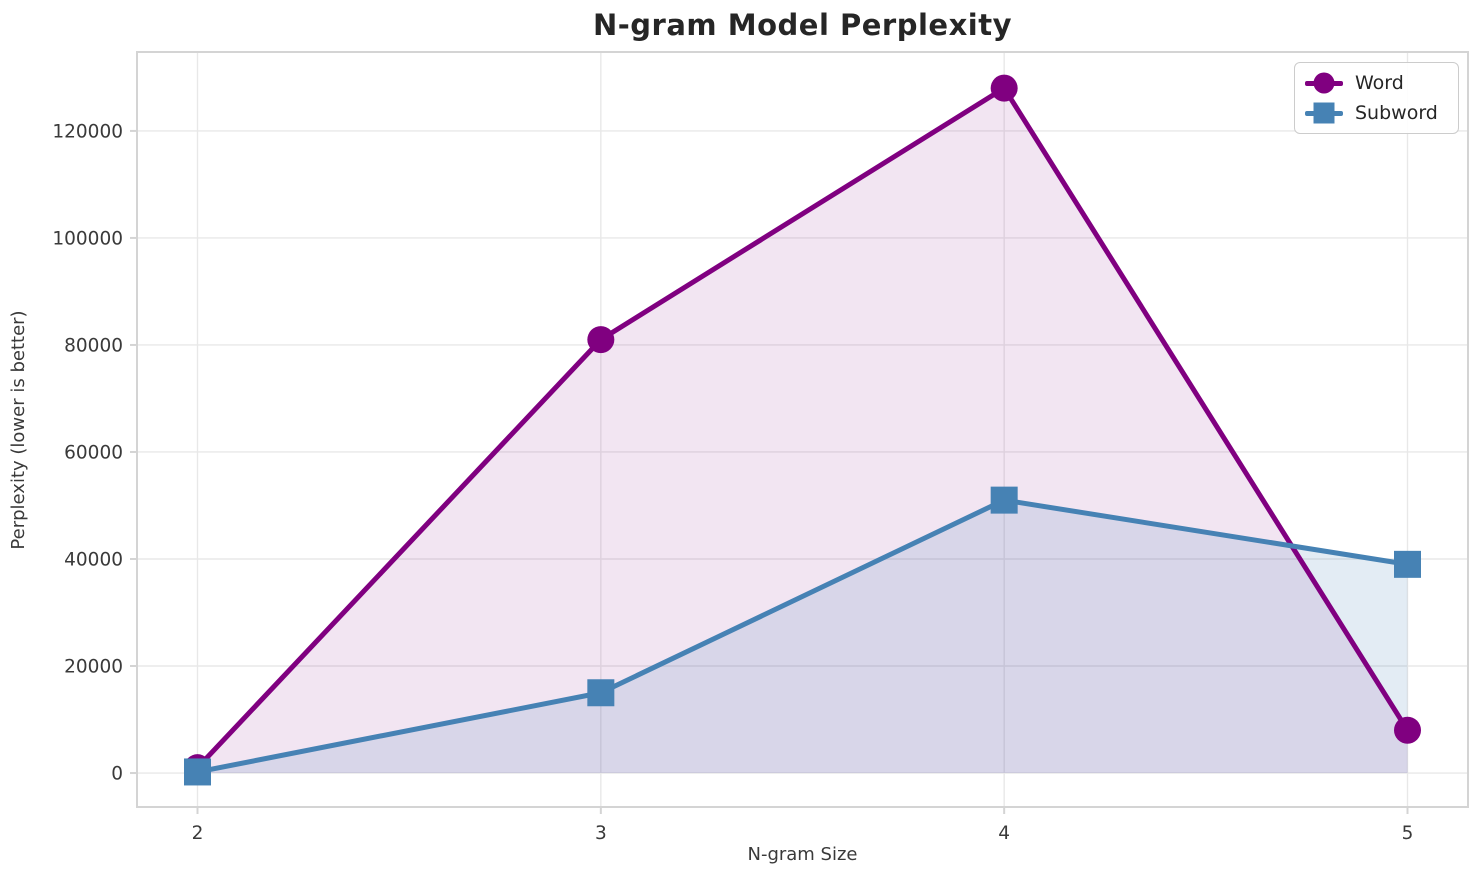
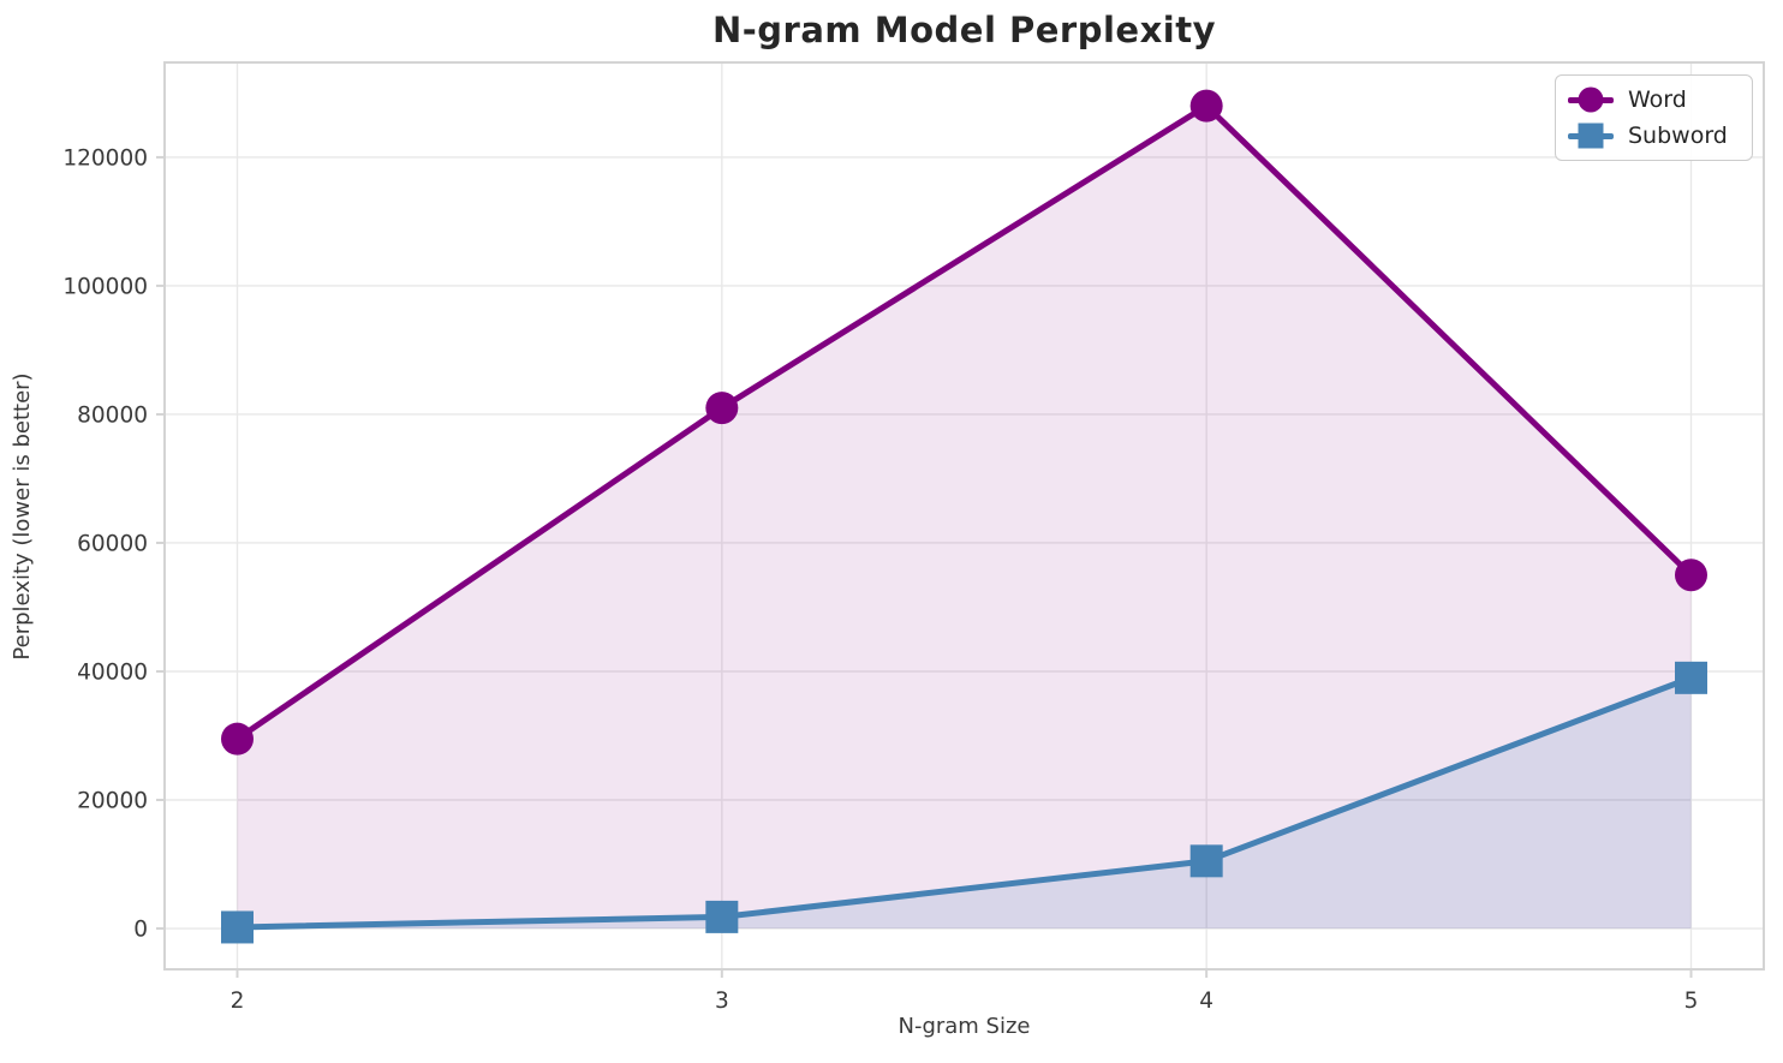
Word/2: 1000 -> 30000
Subword/3: 15000 -> 2000
Subword/4: 51000 -> 10000
Word/5: 8000 -> 55000
